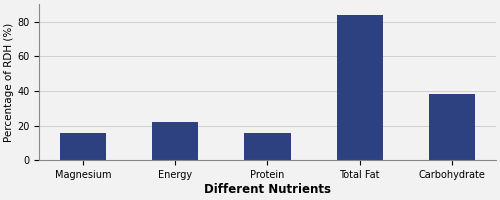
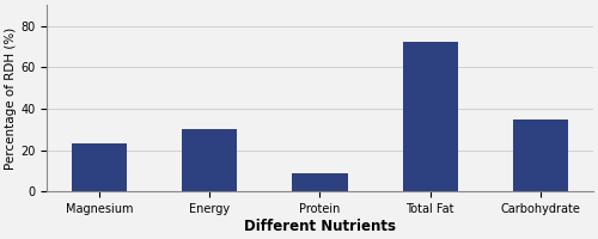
Magnesium: 16 -> 23
Energy: 22 -> 30
Protein: 16 -> 9
Total Fat: 84 -> 72
Carbohydrate: 38 -> 35
